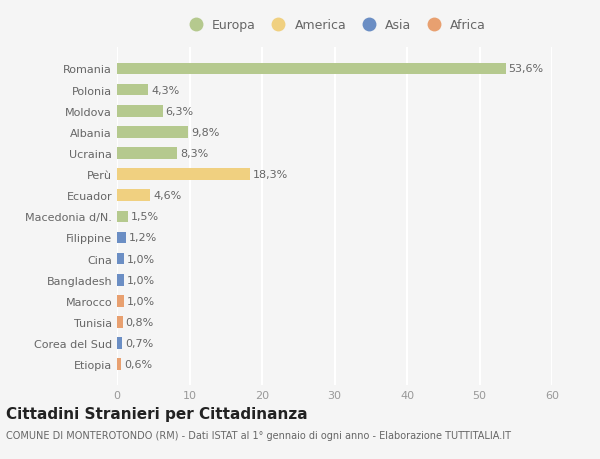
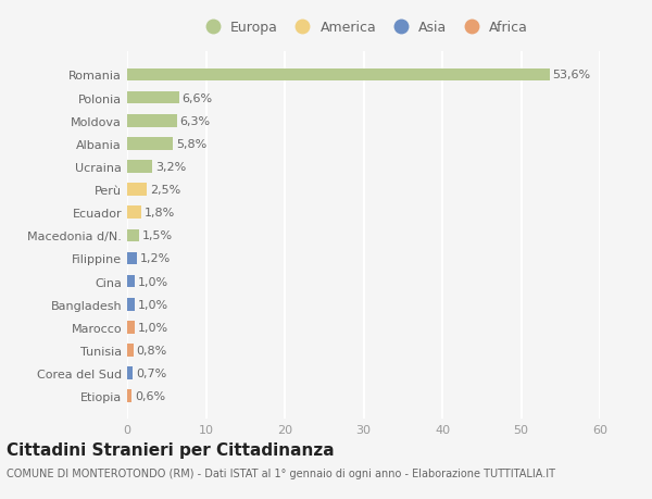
Polonia: 4,3% -> 6,6%
Albania: 9,8% -> 5,8%
Ucraina: 8,3% -> 3,2%
Perù: 18,3% -> 2,5%
Ecuador: 4,6% -> 1,8%
